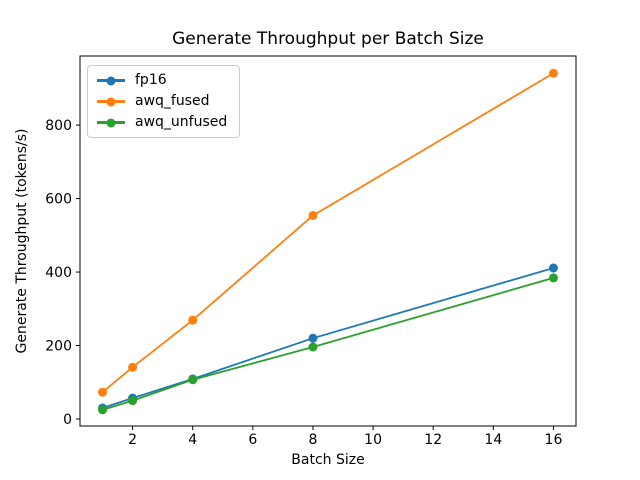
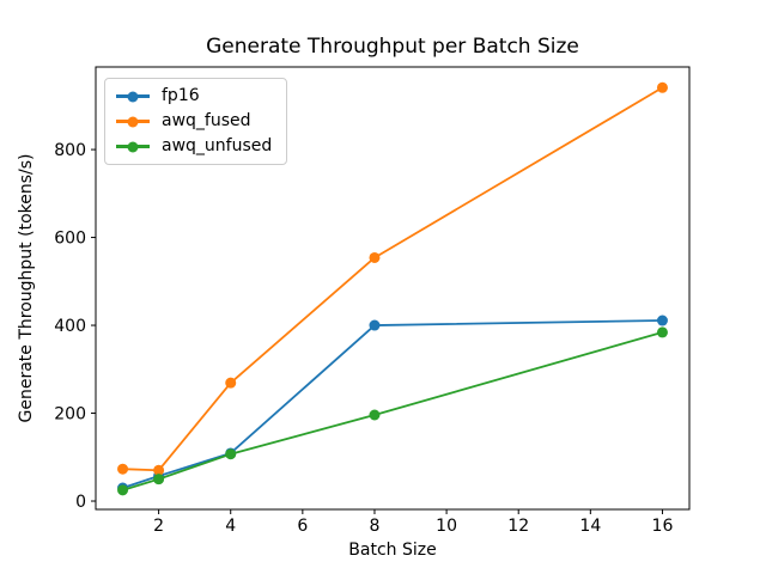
awq_fused/2: 140 -> 70
fp16/8: 220 -> 400
